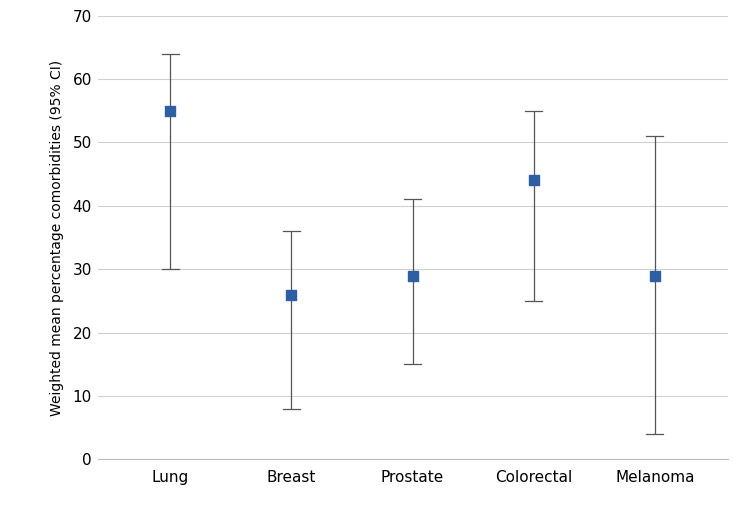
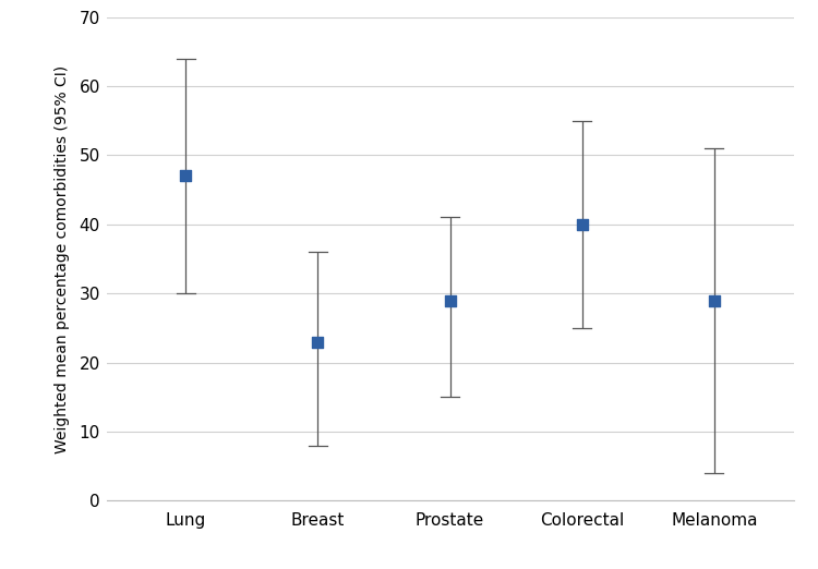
Lung: 55 -> 47
Breast: 26 -> 23
Colorectal: 44 -> 40
